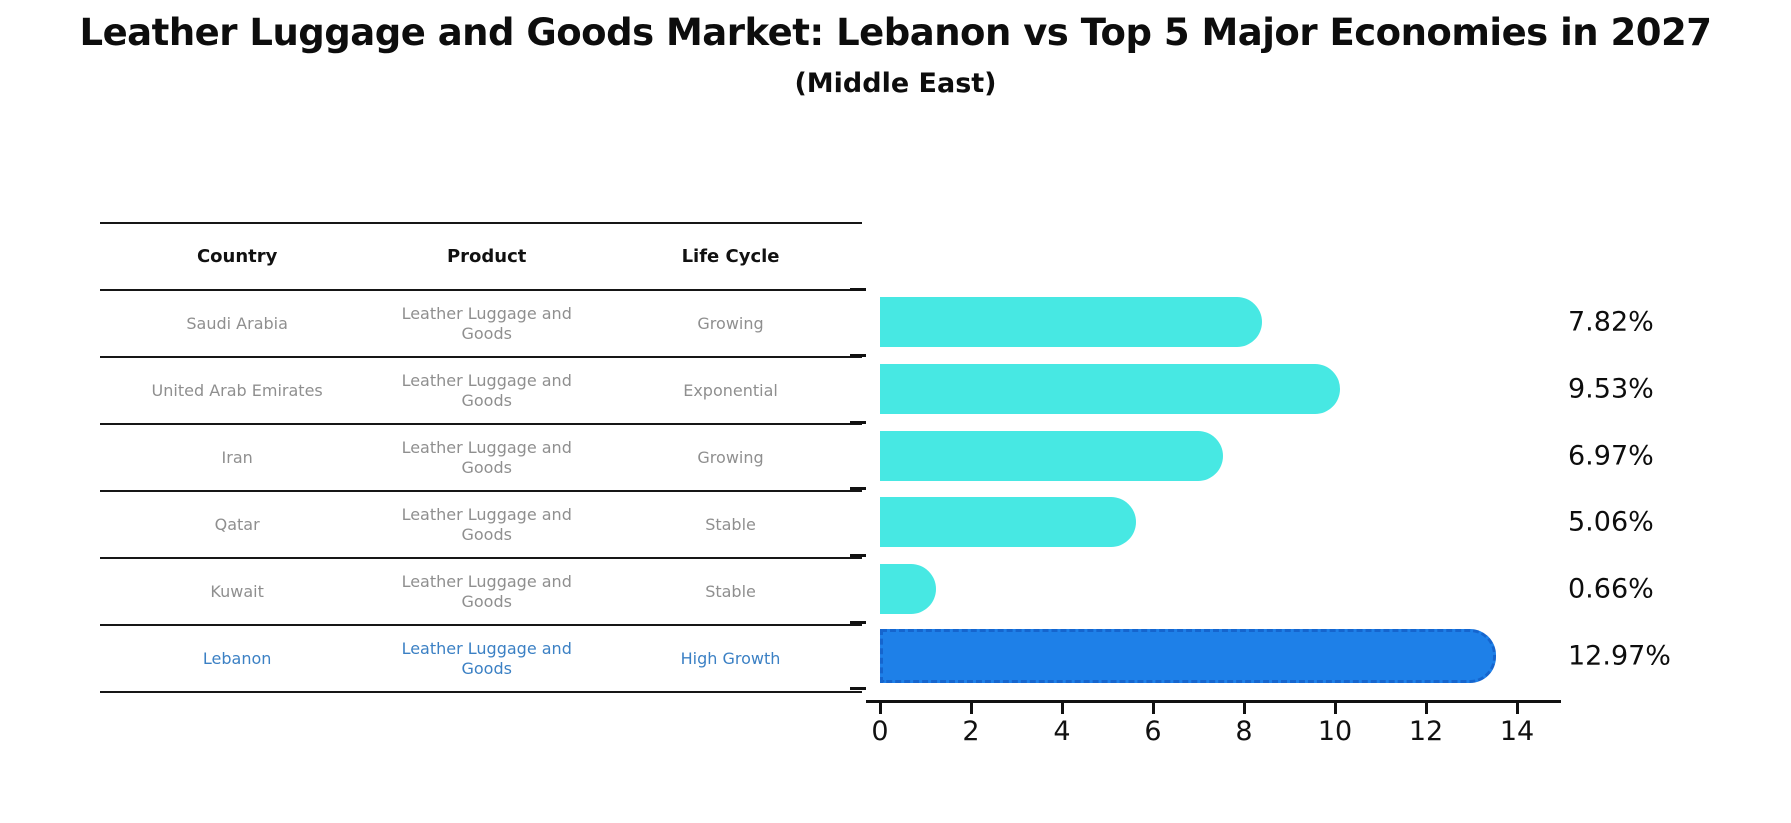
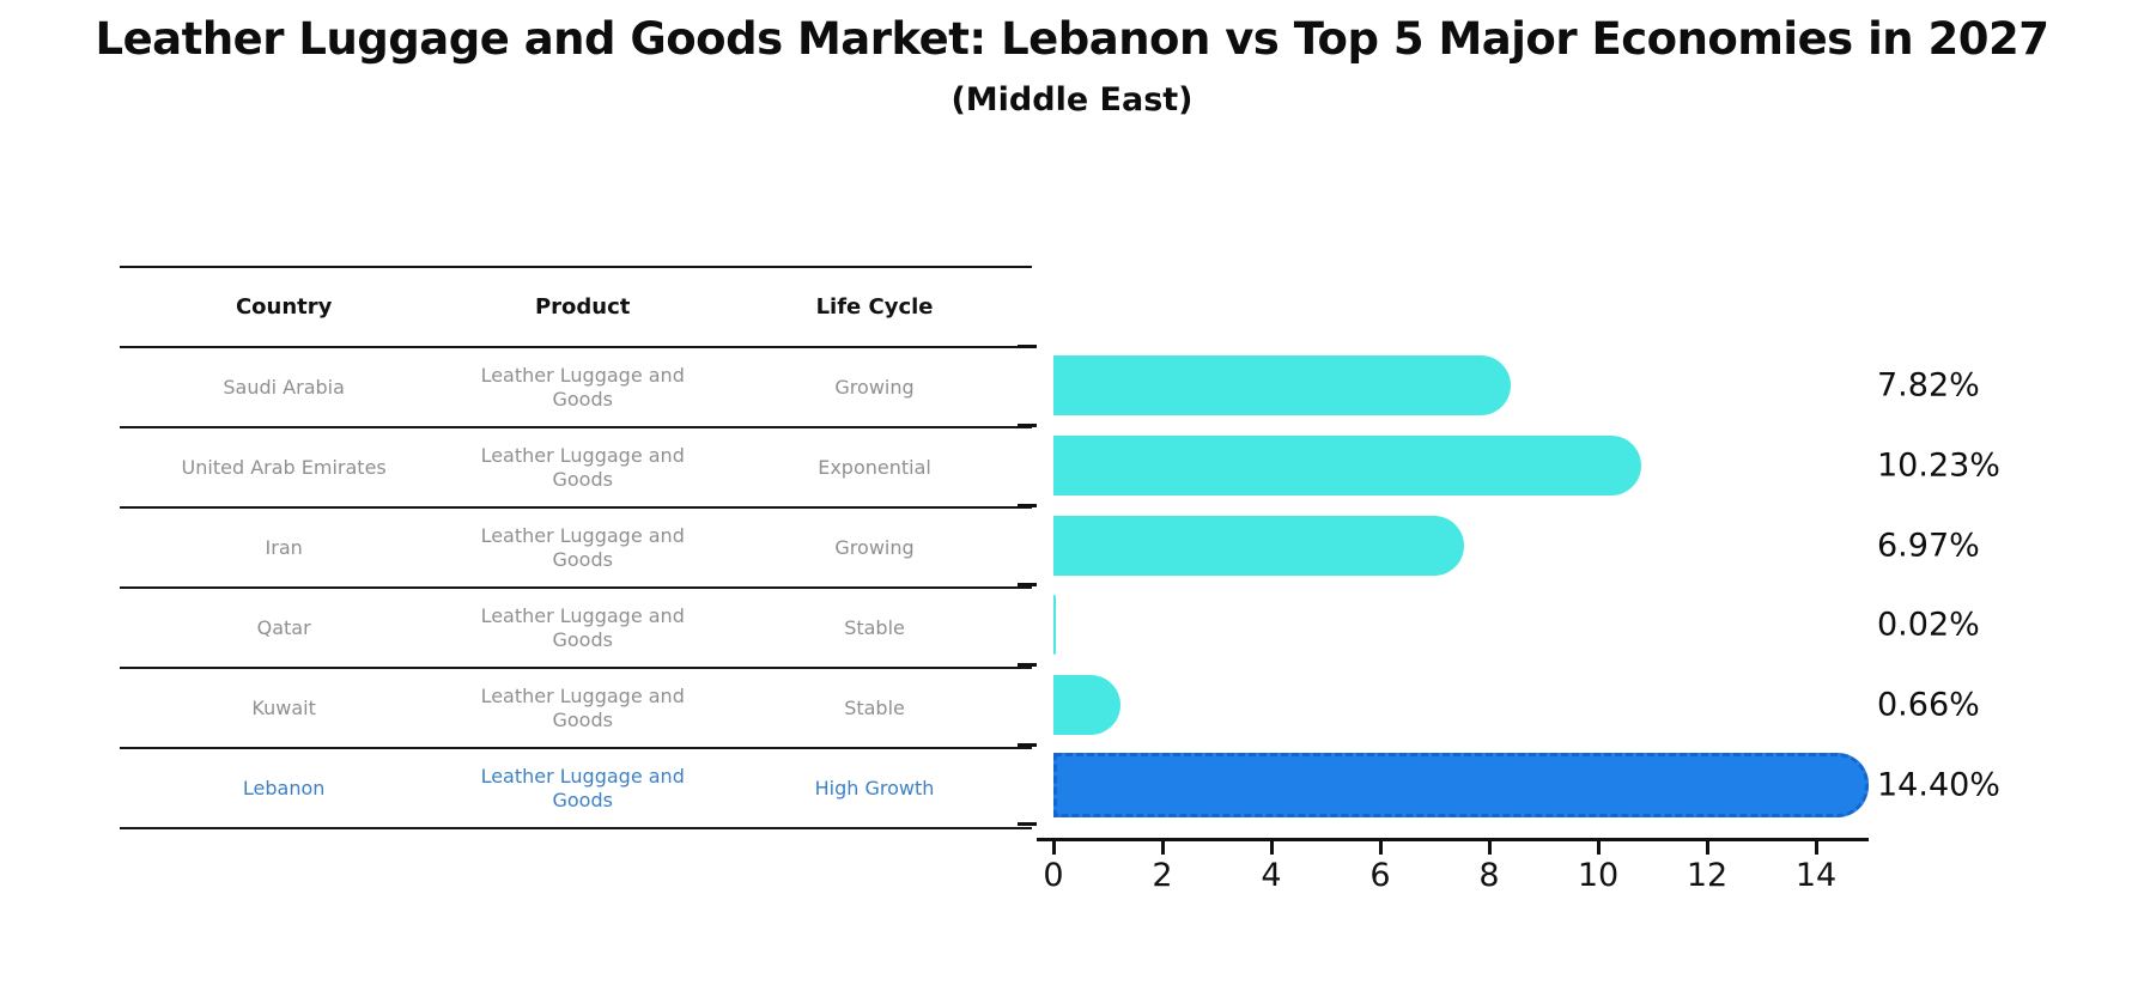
United Arab Emirates: 9.53% -> 10.23%
Qatar: 5.06% -> 0.02%
Lebanon: 12.97% -> 14.40%
